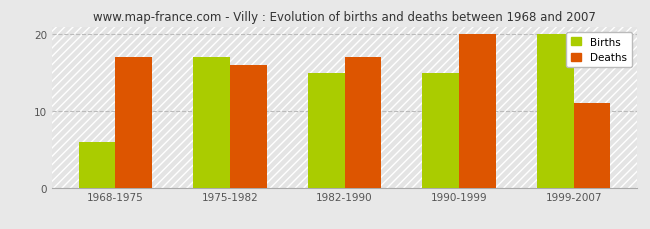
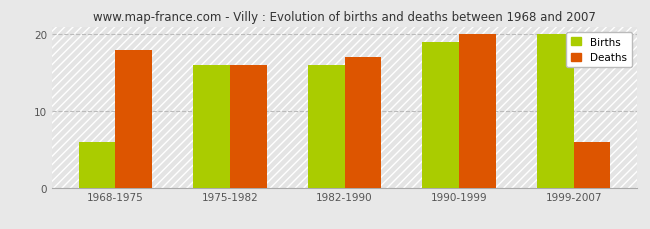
Deaths/1968-1975: 17 -> 18
Births/1975-1982: 17 -> 16
Births/1982-1990: 15 -> 16
Births/1990-1999: 15 -> 19
Deaths/1999-2007: 11 -> 6
